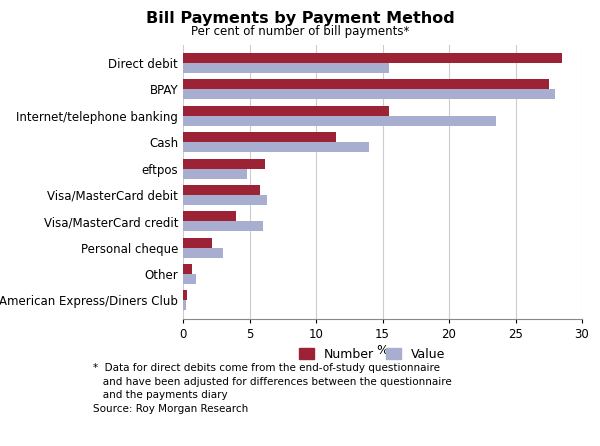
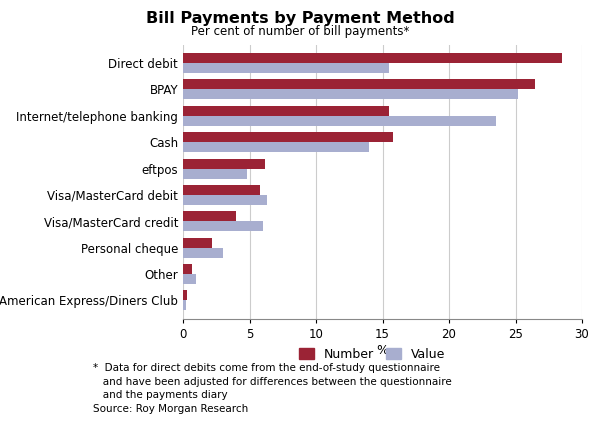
Number/BPAY: 27.5 -> 26.5
Value/BPAY: 28.0 -> 25.2
Number/Cash: 11.5 -> 15.8
